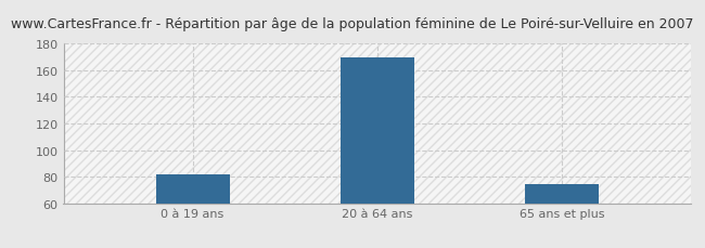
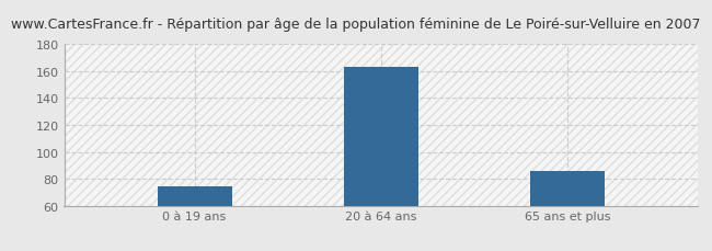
0 à 19 ans: 82 -> 74
20 à 64 ans: 170 -> 163
65 ans et plus: 74 -> 86
